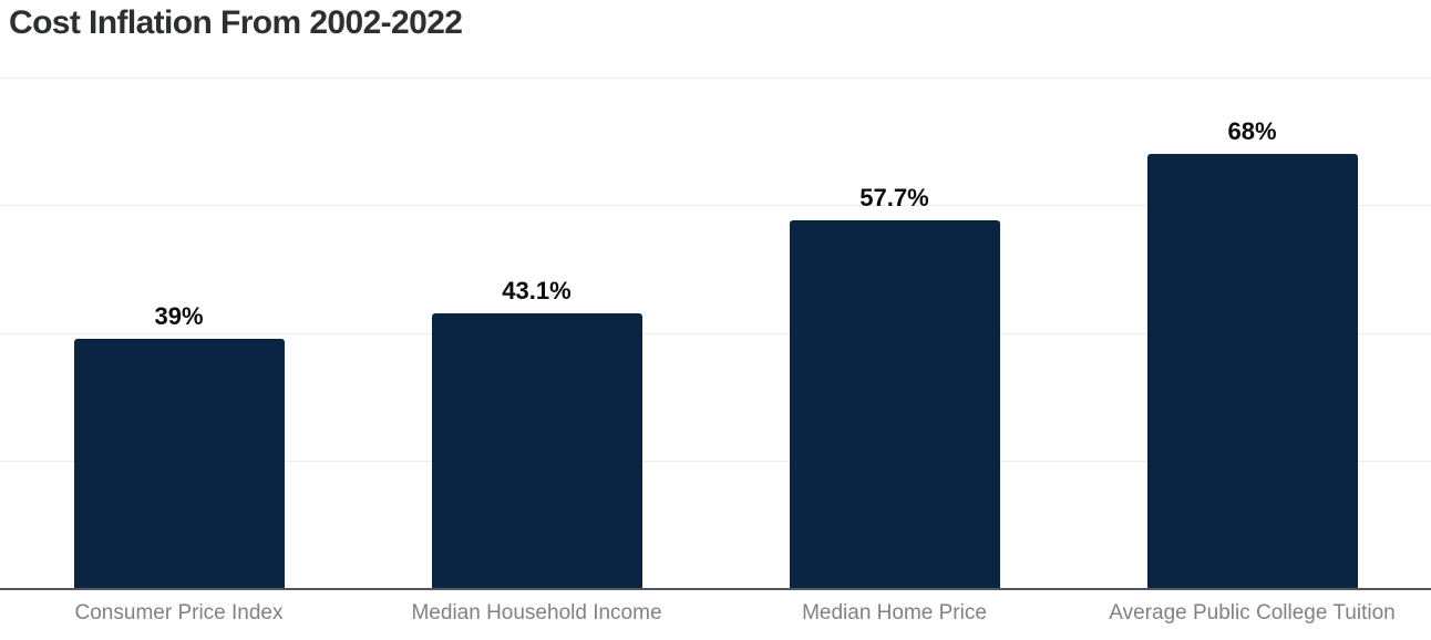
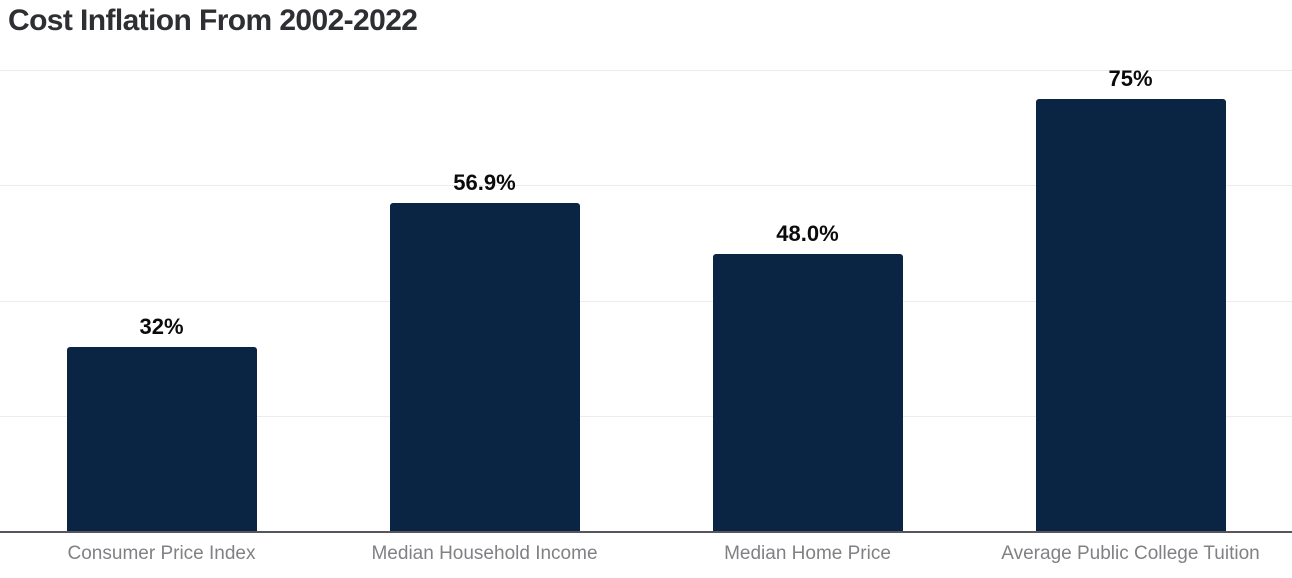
Consumer Price Index: 39% -> 32%
Median Household Income: 43.1% -> 56.9%
Median Home Price: 57.7% -> 48.0%
Average Public College Tuition: 68% -> 75%
